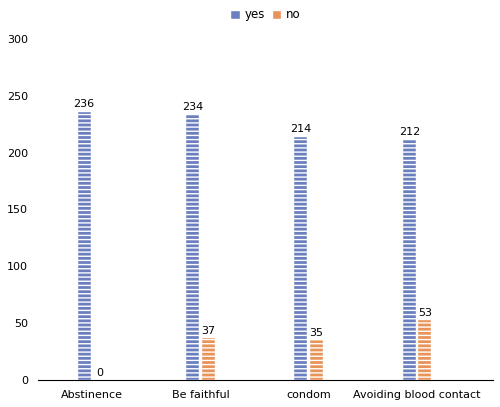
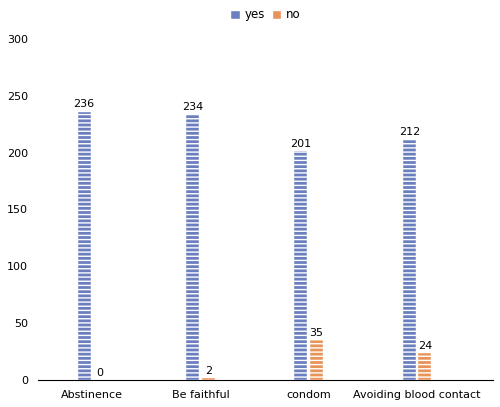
no/Be faithful: 37 -> 2
yes/condom: 214 -> 201
no/Avoiding blood contact: 53 -> 24
